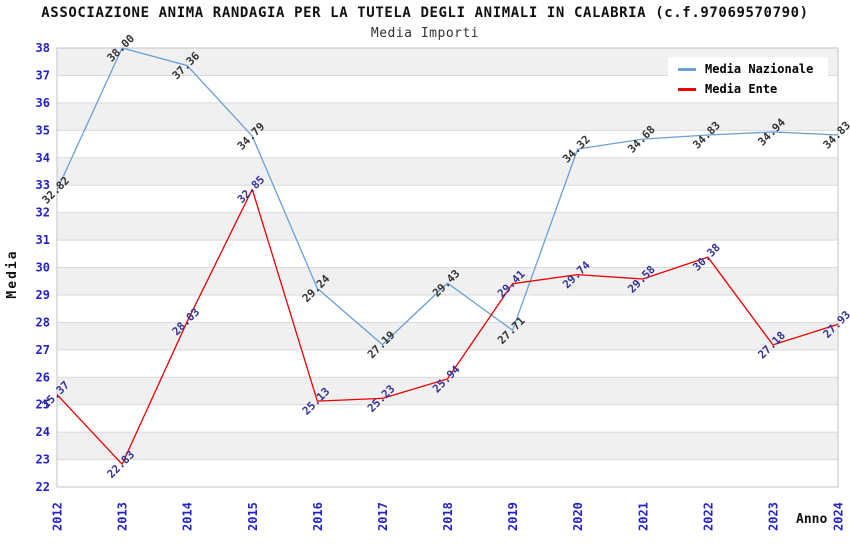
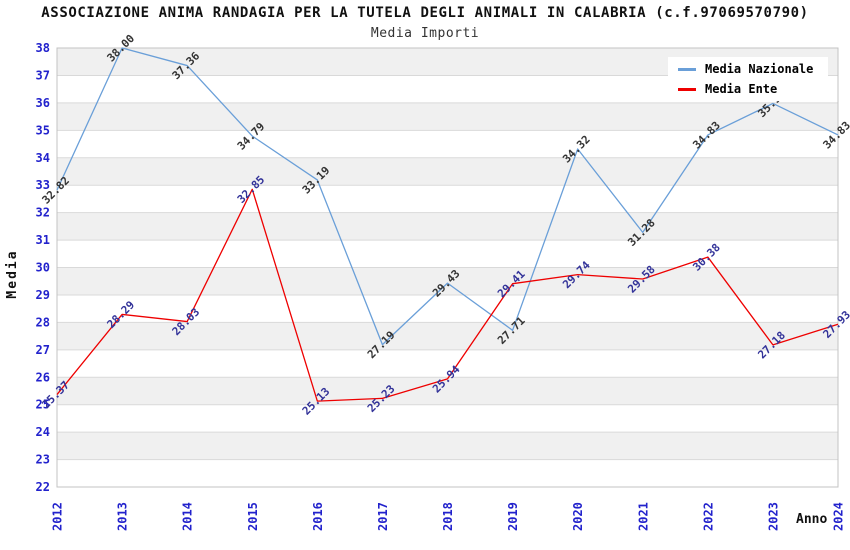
Media Ente/2013: 22.83 -> 28.29
Media Nazionale/2016: 29.24 -> 33.19
Media Nazionale/2021: 34.68 -> 31.28
Media Nazionale/2023: 34.94 -> 35.98
